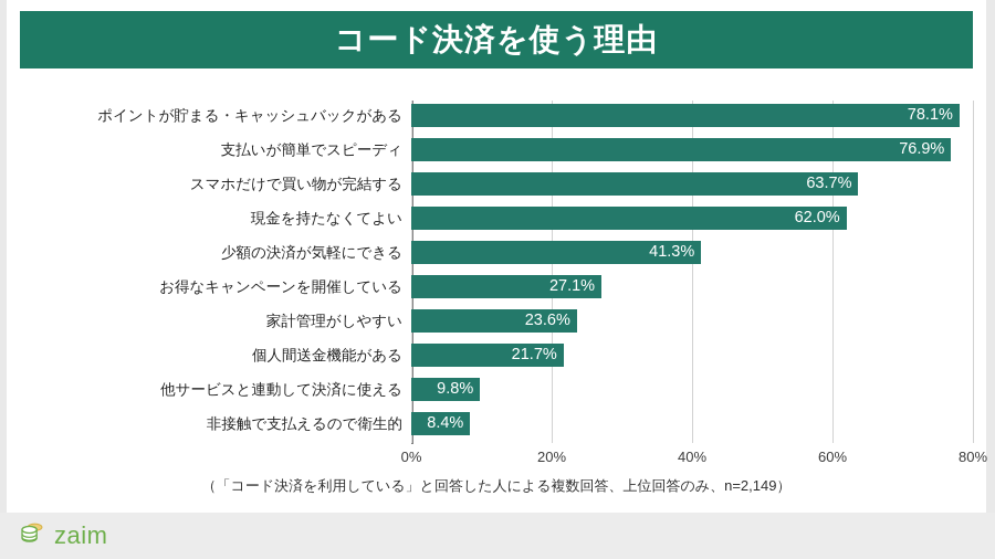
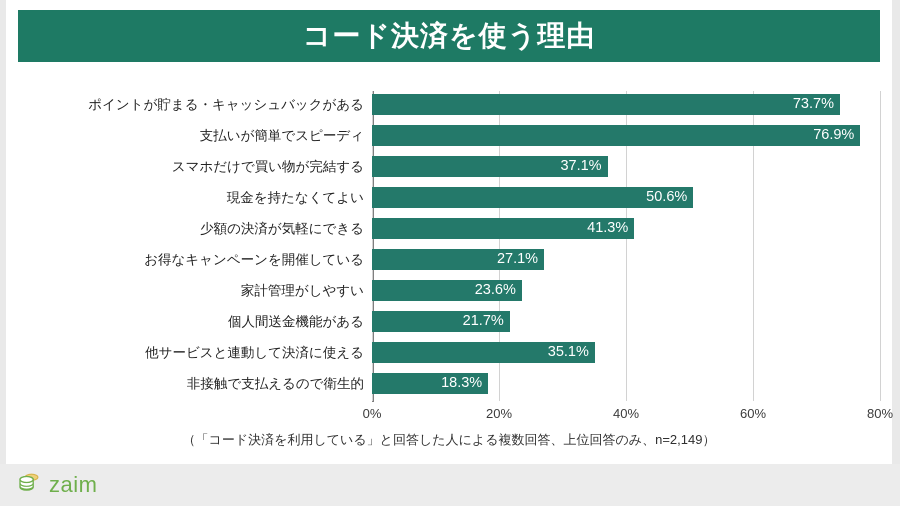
ポイントが貯まる・キャッシュバックがある: 78.1% -> 73.7%
スマホだけで買い物が完結する: 63.7% -> 37.1%
現金を持たなくてよい: 62.0% -> 50.6%
他サービスと連動して決済に使える: 9.8% -> 35.1%
非接触で支払えるので衛生的: 8.4% -> 18.3%
